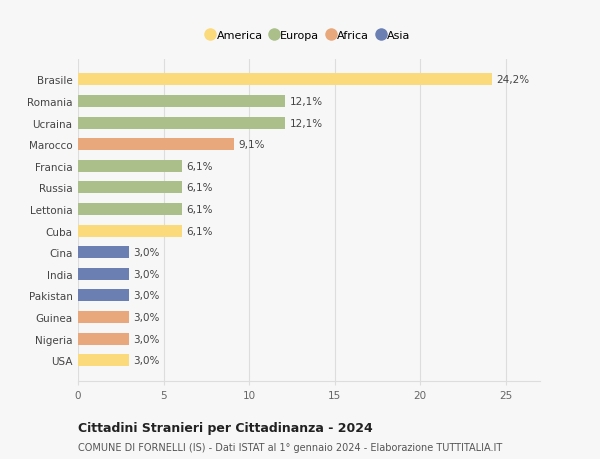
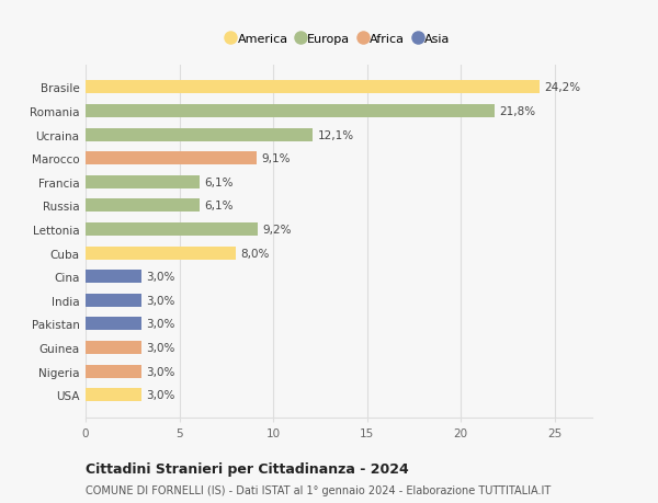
Romania: 12,1% -> 21,8%
Lettonia: 6,1% -> 9,2%
Cuba: 6,1% -> 8,0%
